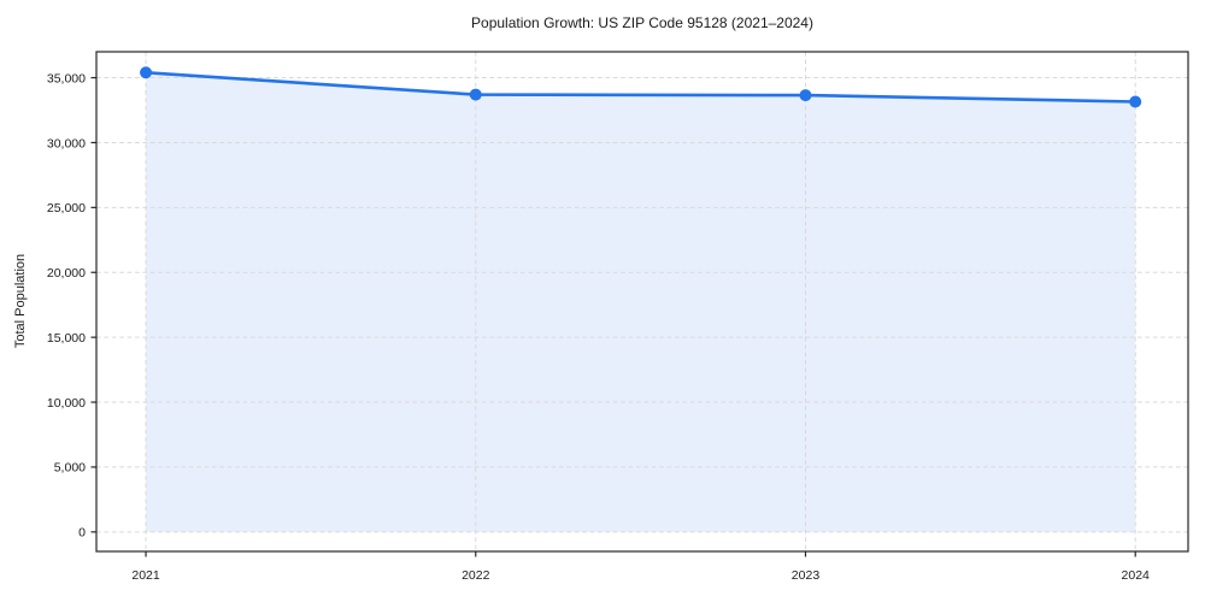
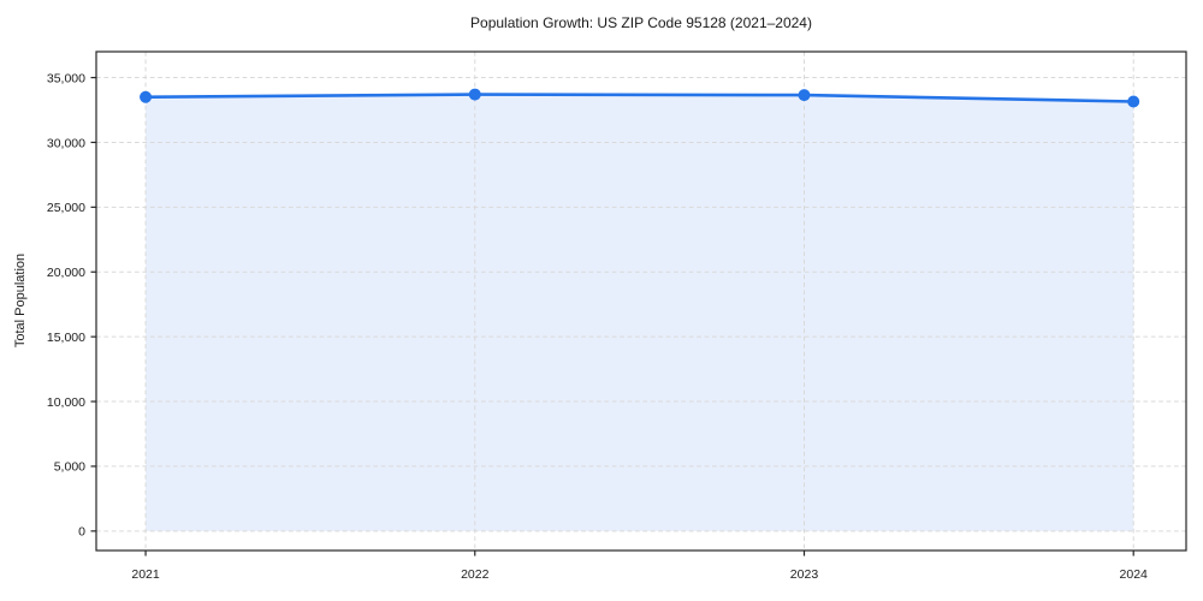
2021: 35400 -> 33500
